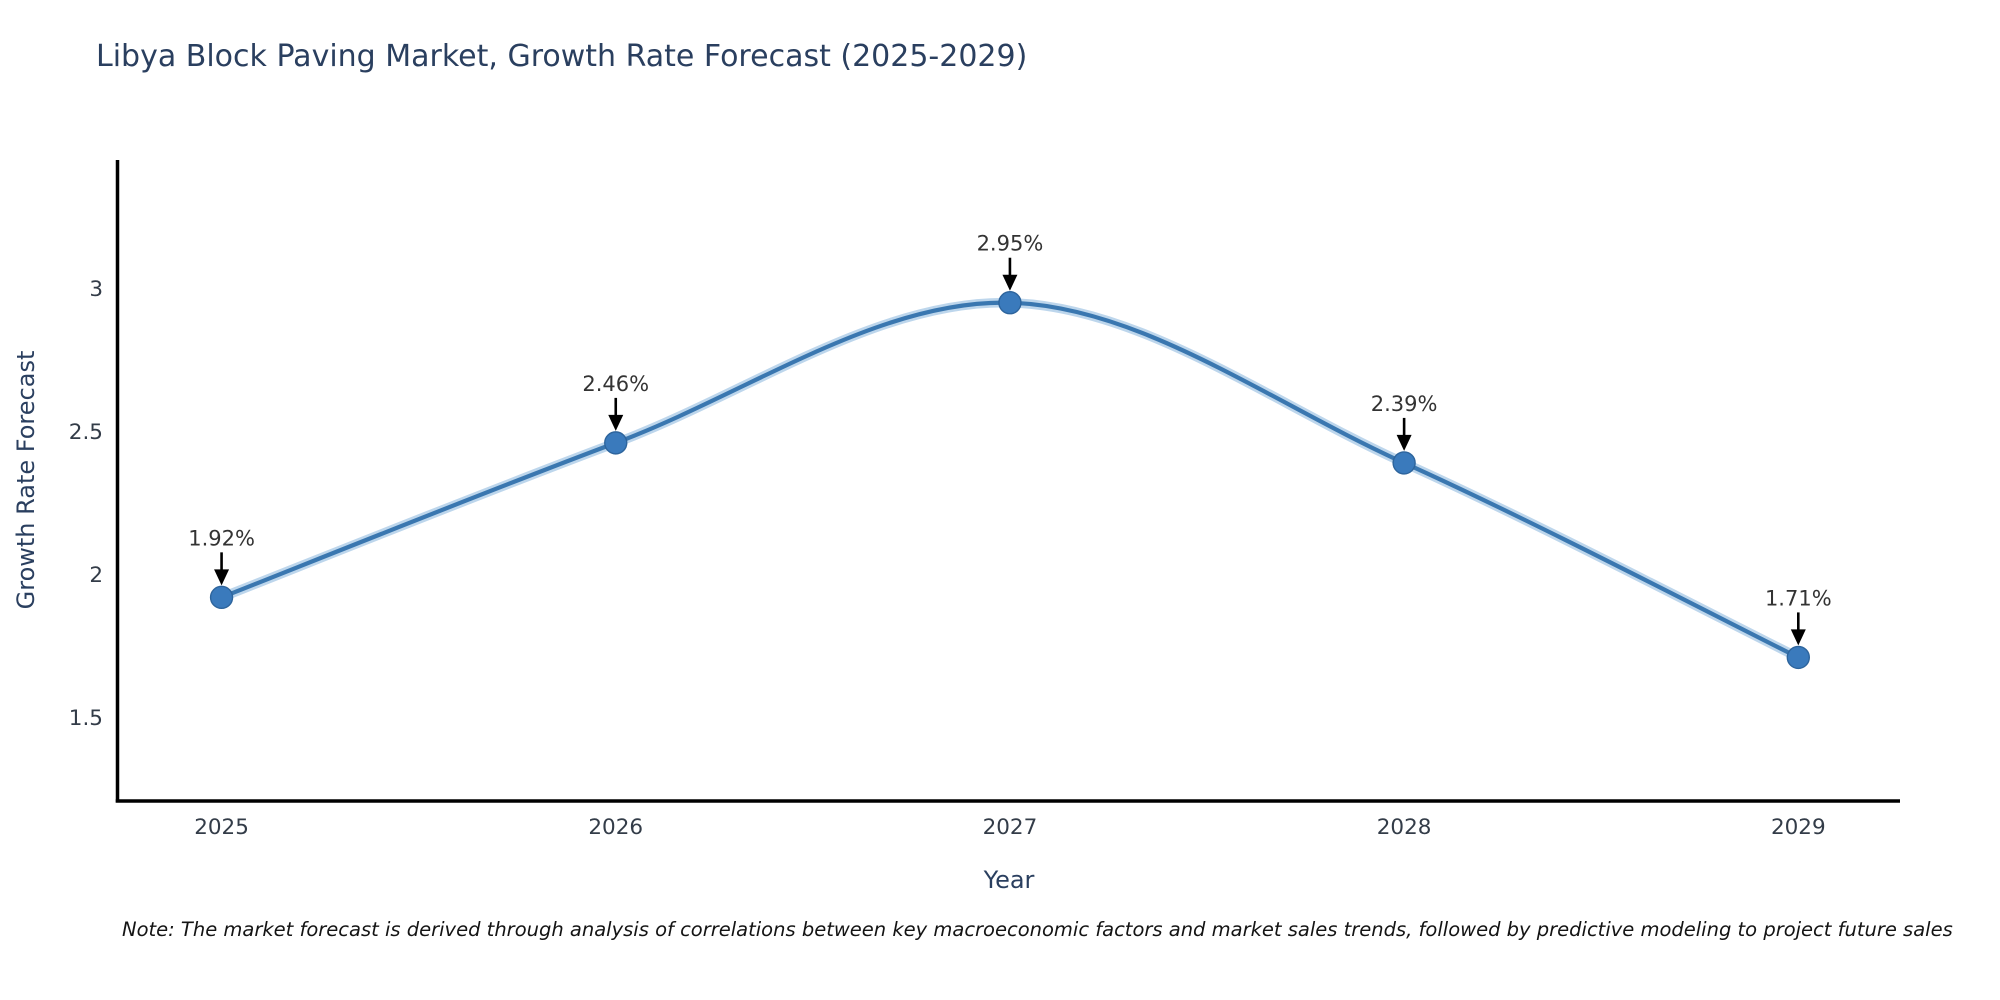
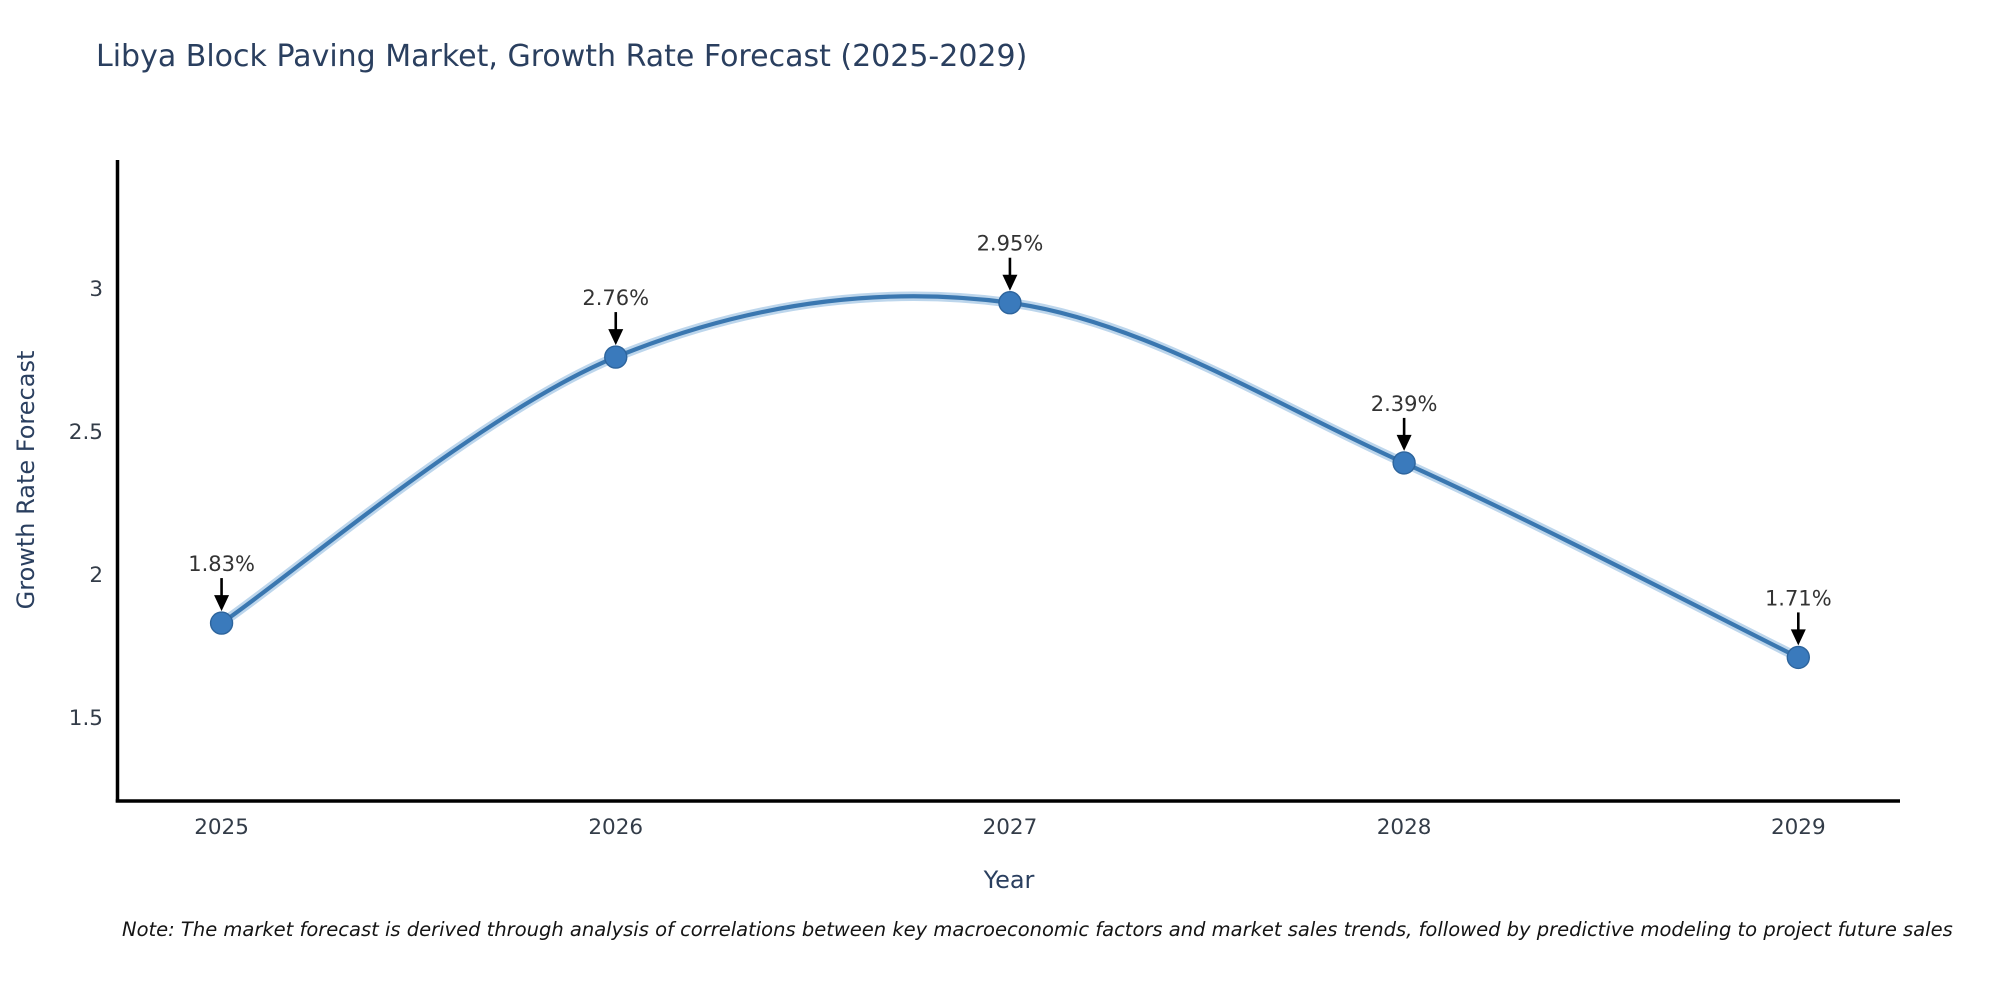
2025: 1.92% -> 1.83%
2026: 2.46% -> 2.76%
